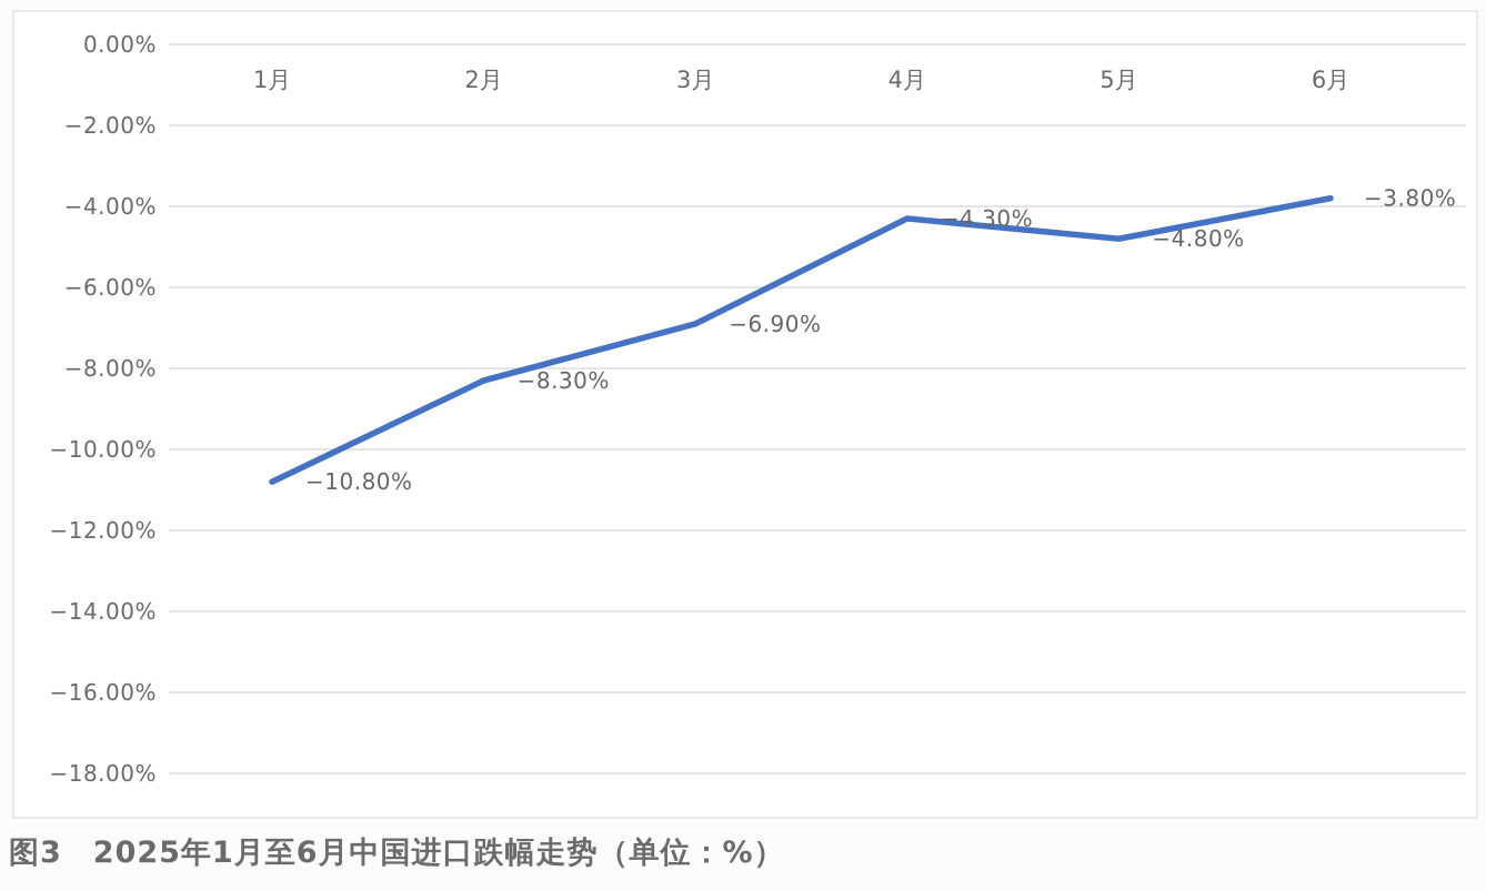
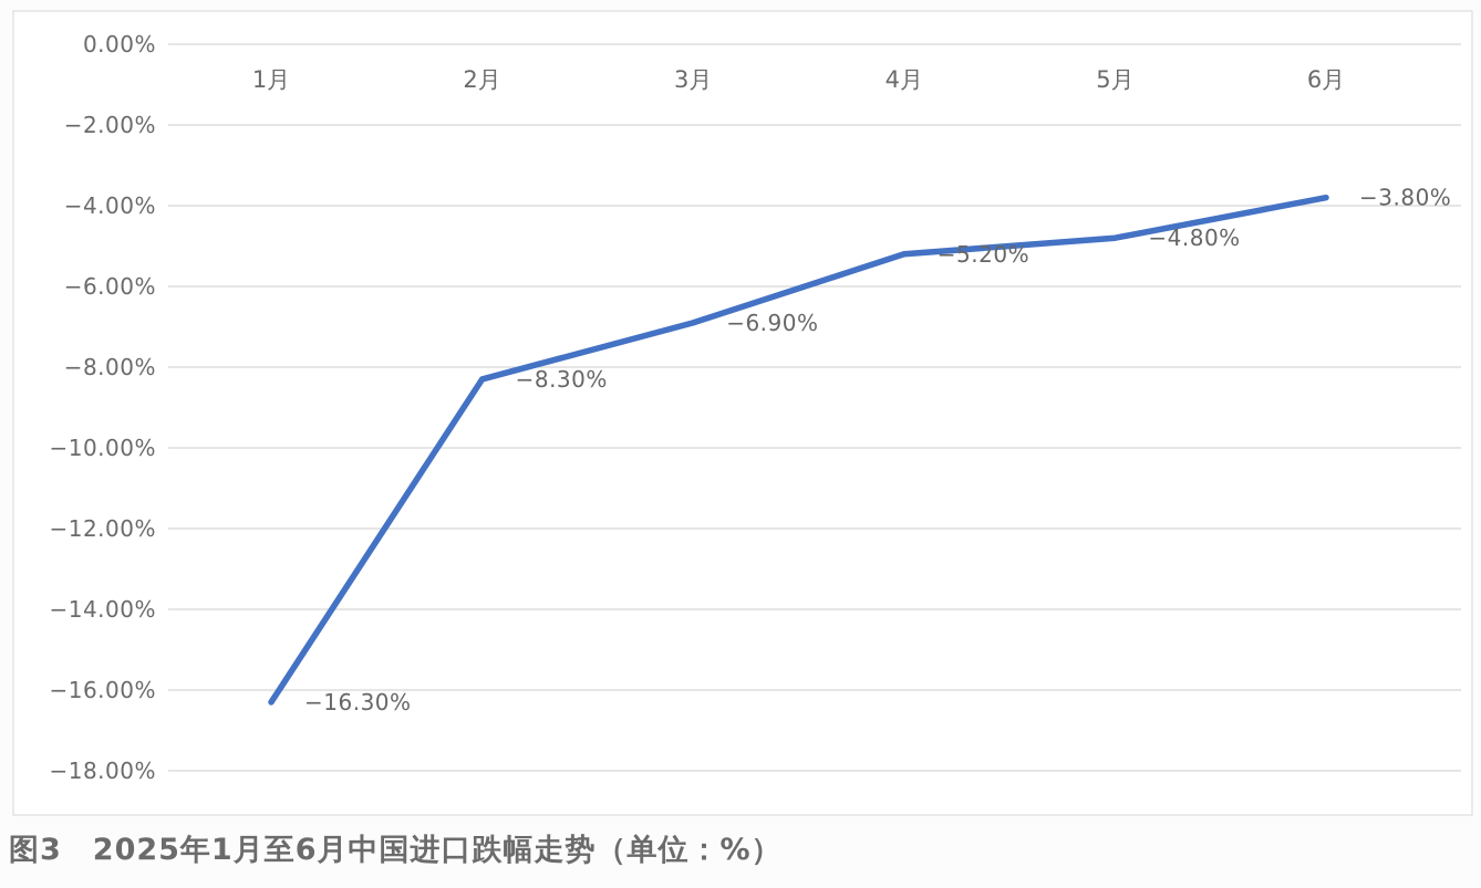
1月: −10.80% -> −16.30%
4月: −4.30% -> −5.20%
